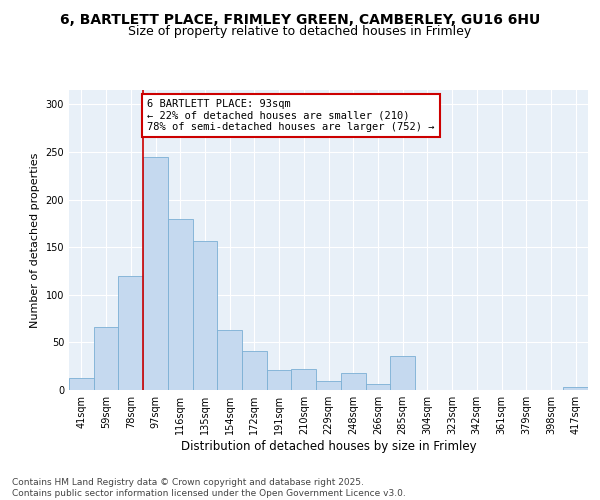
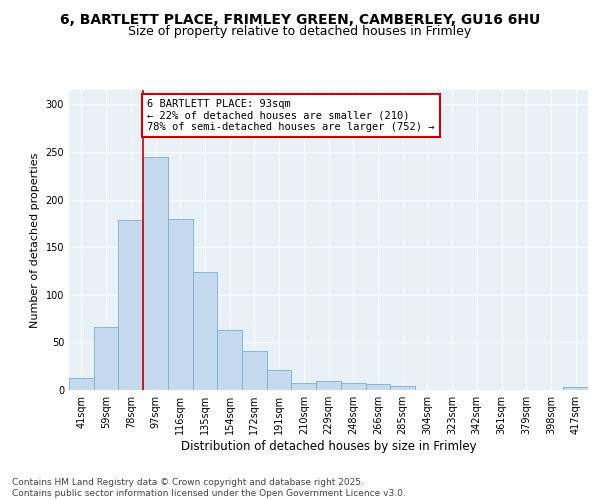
78sqm: 120 -> 179
135sqm: 156 -> 124
210sqm: 22 -> 7
248sqm: 18 -> 7
285sqm: 36 -> 4
